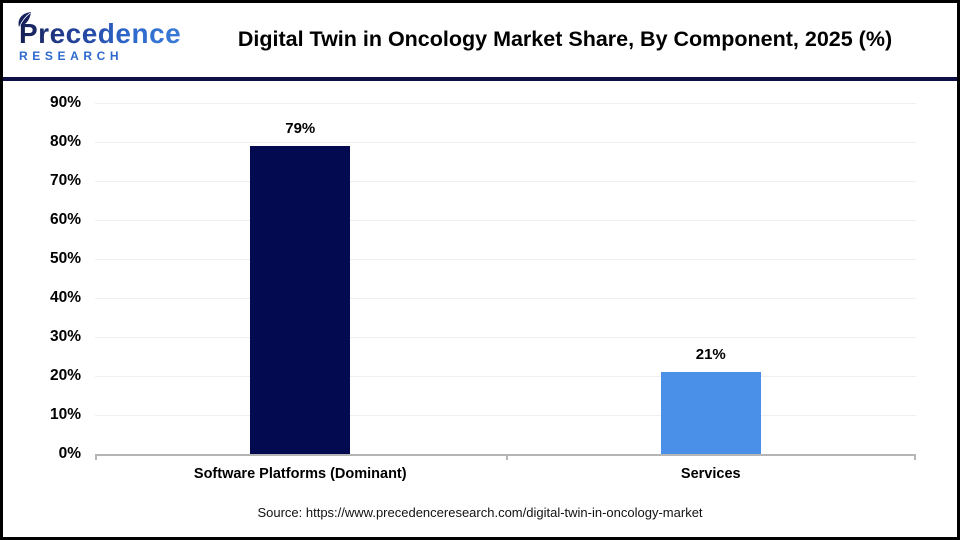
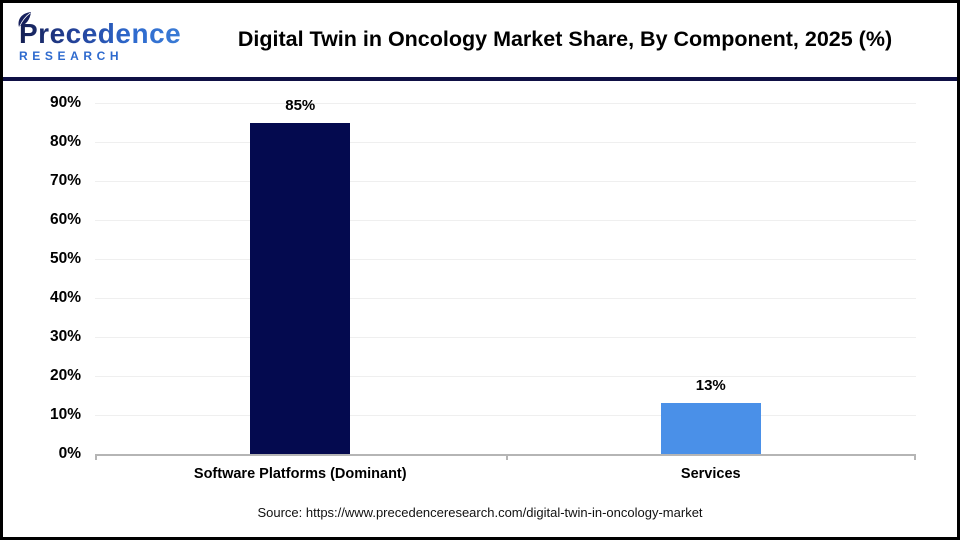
Software Platforms (Dominant): 79% -> 85%
Services: 21% -> 13%
